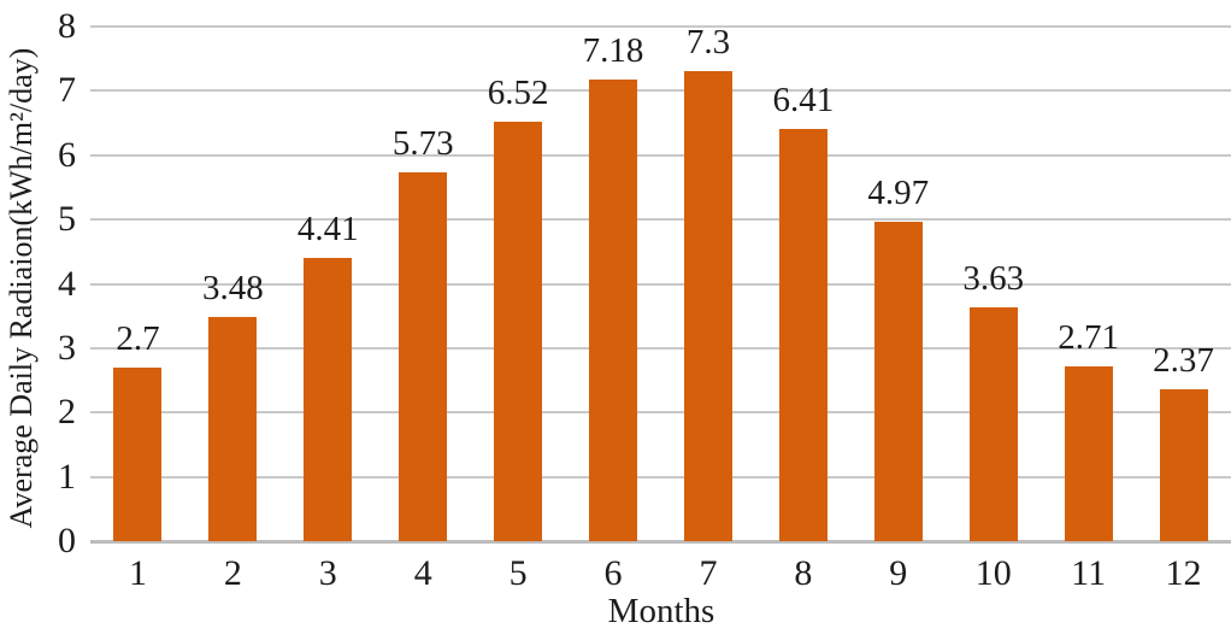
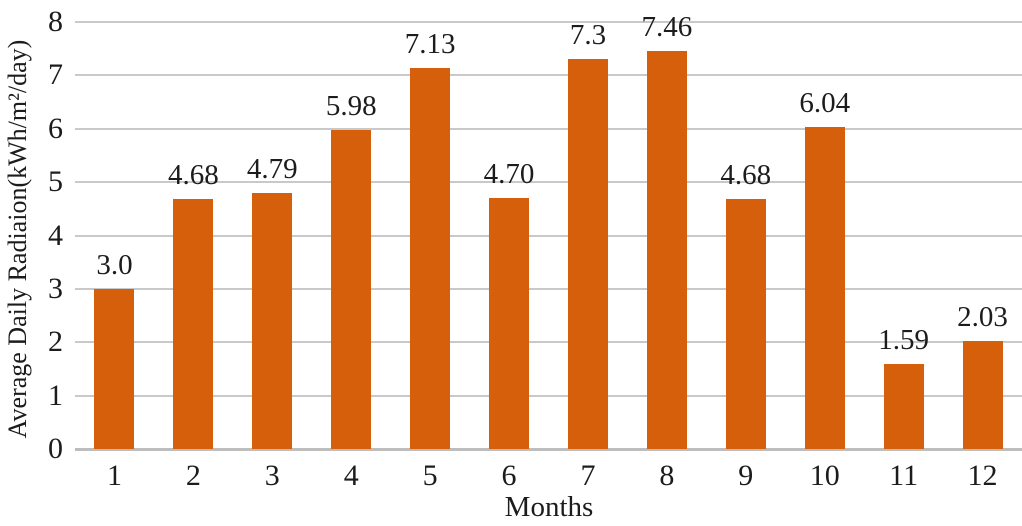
1: 2.7 -> 3.0
2: 3.48 -> 4.68
3: 4.41 -> 4.79
4: 5.73 -> 5.98
5: 6.52 -> 7.13
6: 7.18 -> 4.70
8: 6.41 -> 7.46
9: 4.97 -> 4.68
10: 3.63 -> 6.04
11: 2.71 -> 1.59
12: 2.37 -> 2.03
